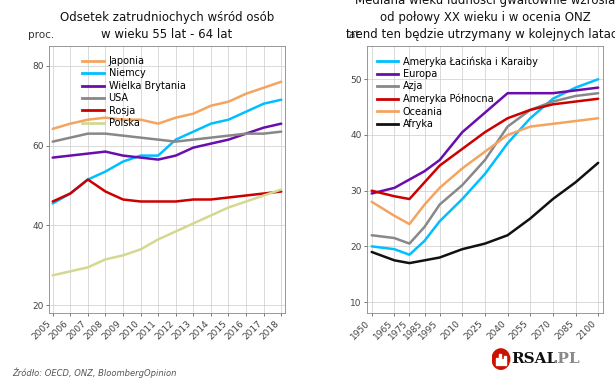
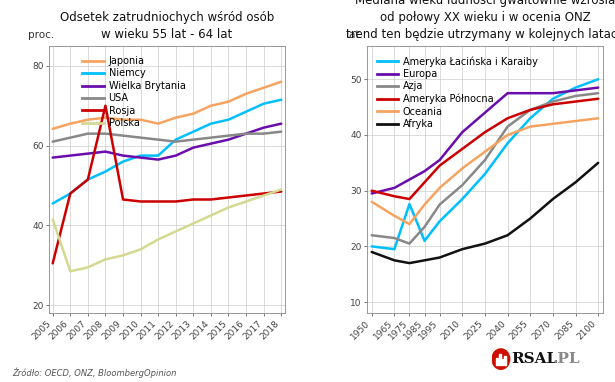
Odsetek zatrudniochych wśród osób w wieku 55 lat - 64 lat/Rosja/2005: 46.0 -> 30.5
Odsetek zatrudniochych wśród osób w wieku 55 lat - 64 lat/Polska/2005: 27.5 -> 41.5
Odsetek zatrudniochych wśród osób w wieku 55 lat - 64 lat/Rosja/2008: 48.5 -> 70.0
Ameryka Łacińska i Karaiby/1975: 18.5 -> 27.6
